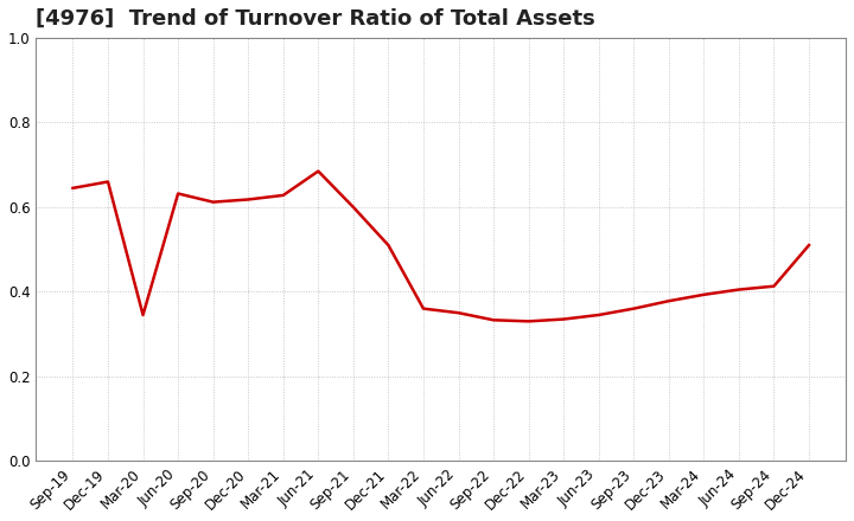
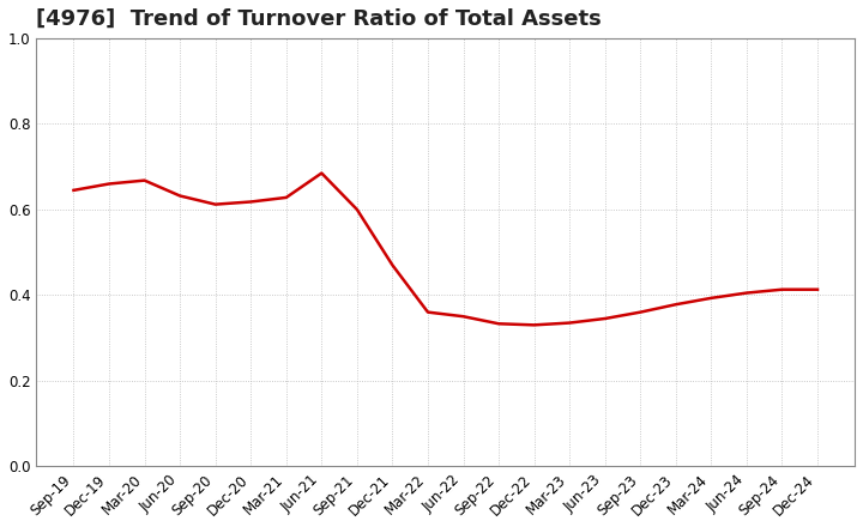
Mar-20: 0.345 -> 0.668
Dec-21: 0.510 -> 0.470
Dec-24: 0.510 -> 0.413
